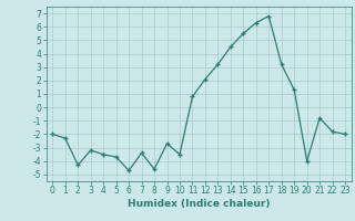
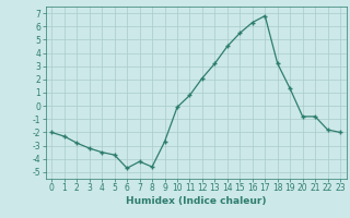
2: -4.3 -> -2.8
7: -3.4 -> -4.2
10: -3.5 -> -0.1
20: -4.0 -> -0.8
